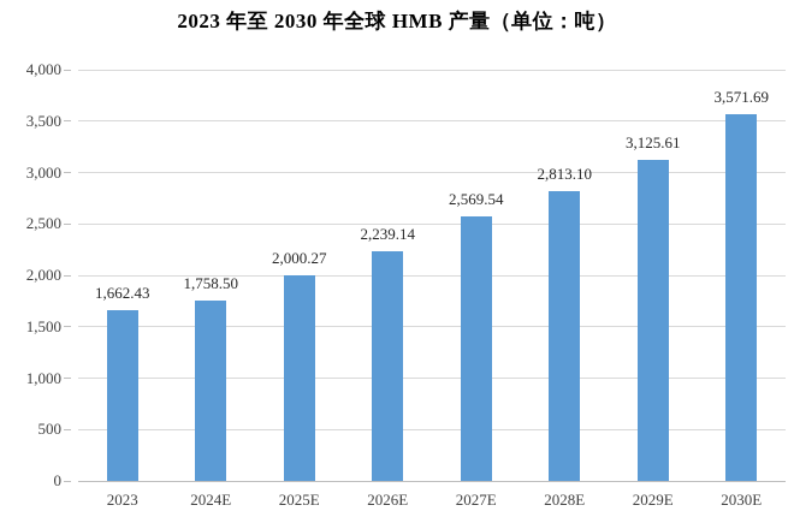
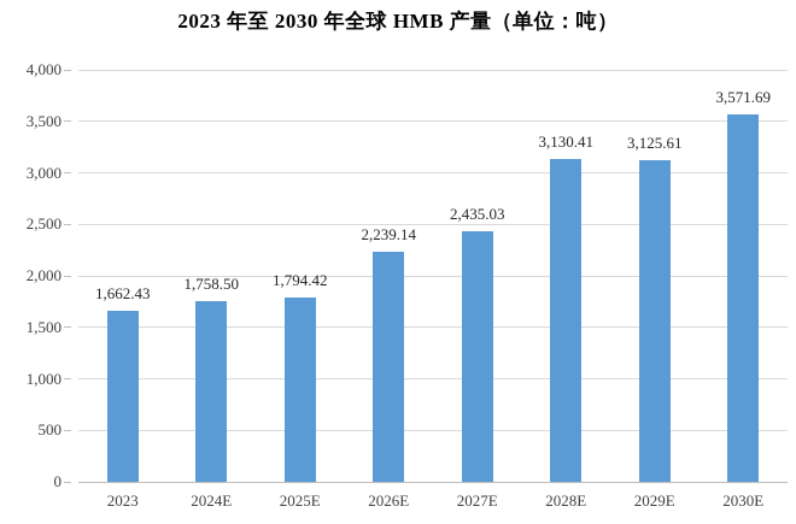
2025E: 2,000.27 -> 1,794.42
2027E: 2,569.54 -> 2,435.03
2028E: 2,813.10 -> 3,130.41
